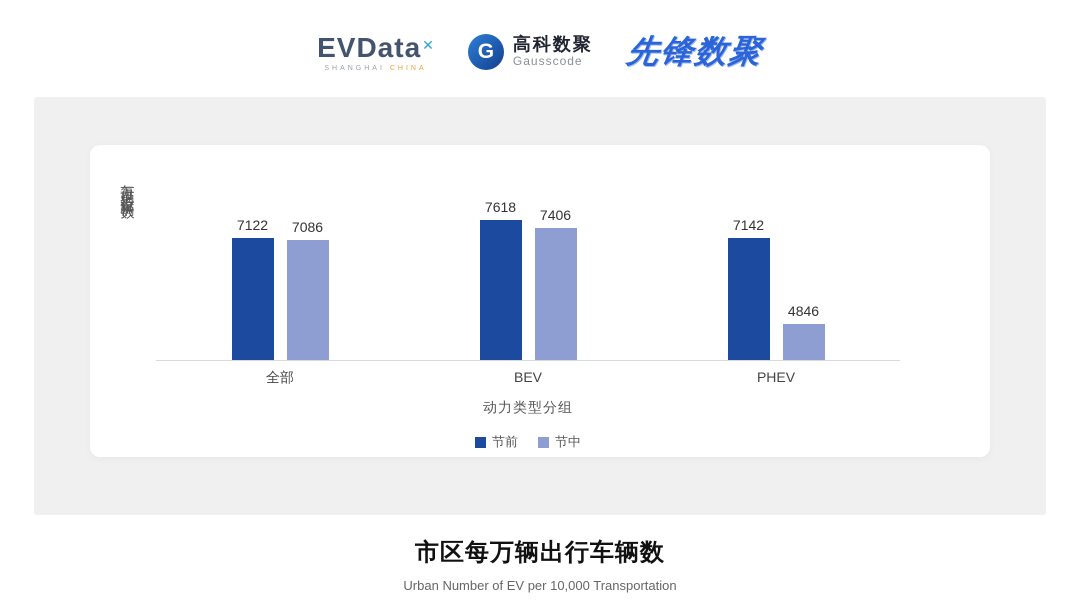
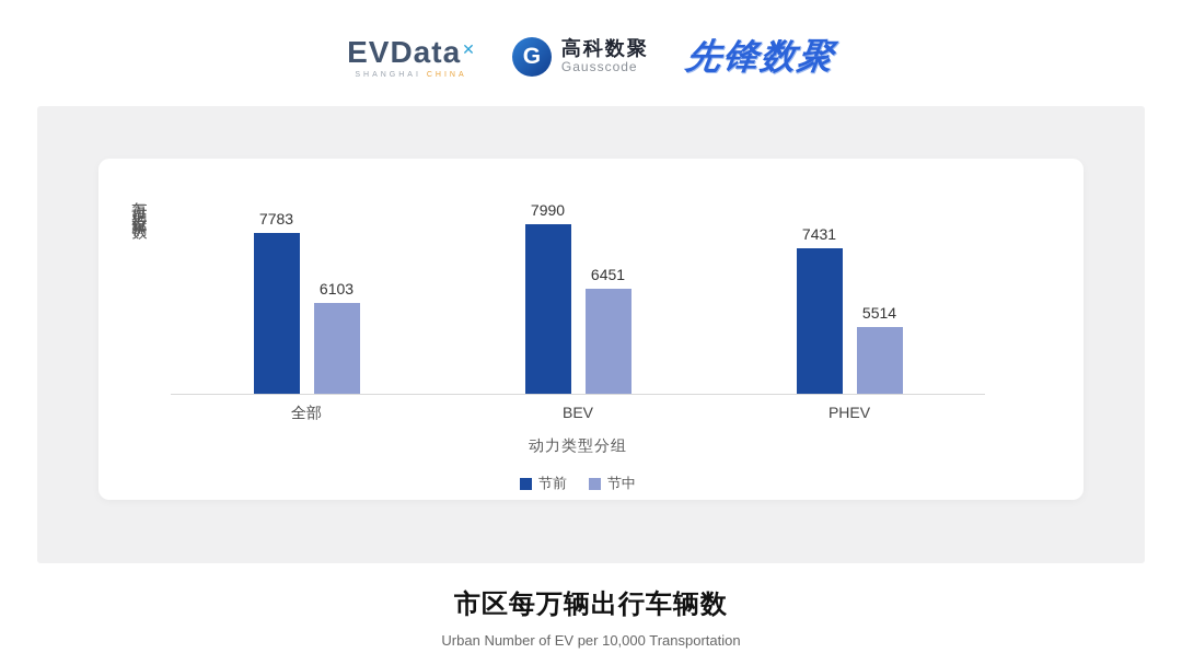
节前/全部: 7122 -> 7783
节中/全部: 7086 -> 6103
节前/BEV: 7618 -> 7990
节中/BEV: 7406 -> 6451
节前/PHEV: 7142 -> 7431
节中/PHEV: 4846 -> 5514
